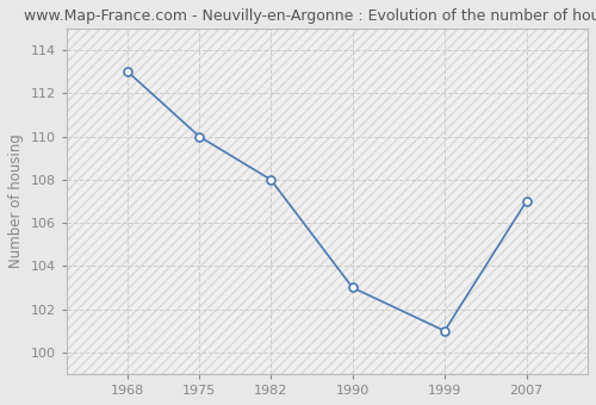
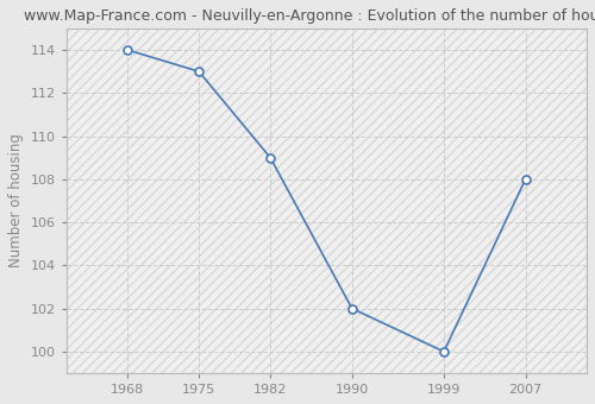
1968: 113 -> 114
1975: 110 -> 113
1982: 108 -> 109
1990: 103 -> 102
1999: 101 -> 100
2007: 107 -> 108
